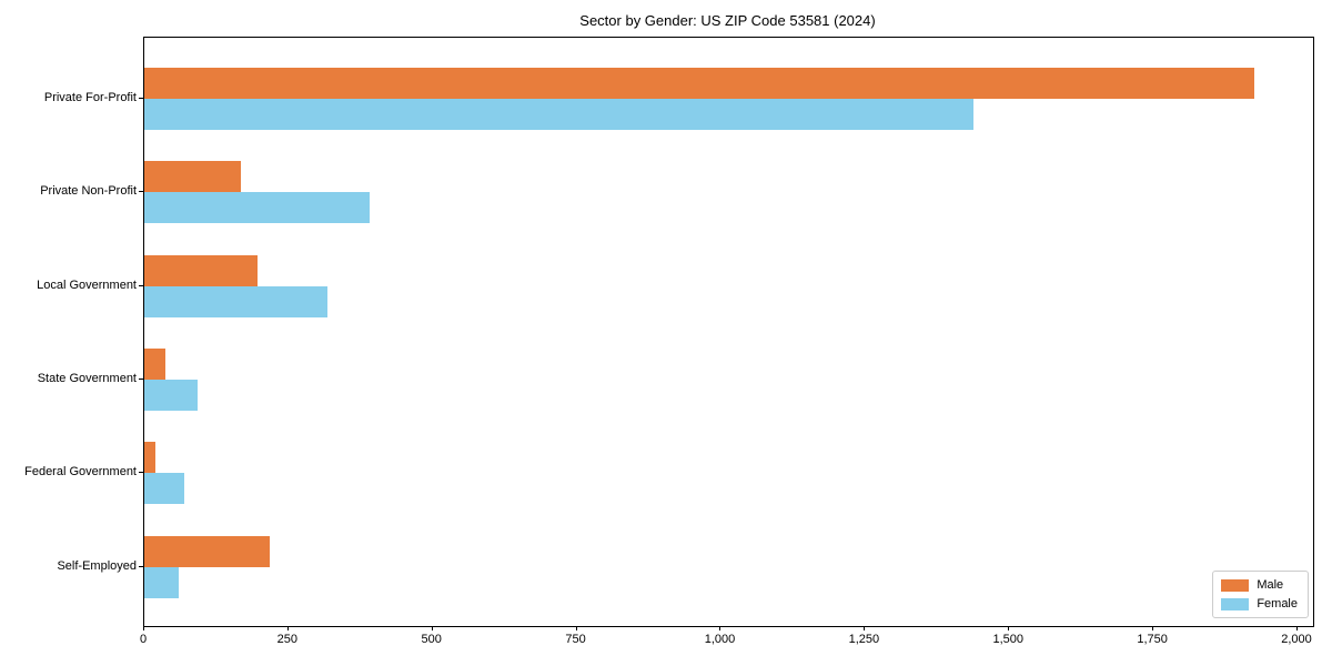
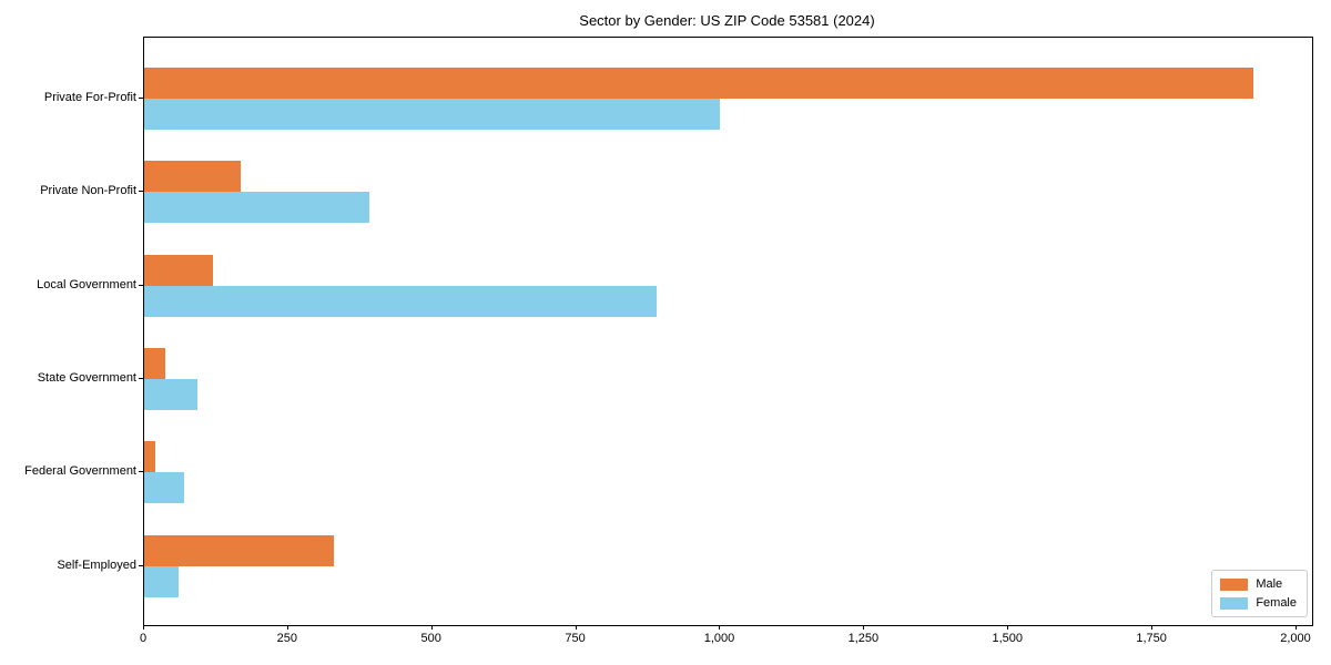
Female/Private For-Profit: 1440 -> 1000
Male/Local Government: 200 -> 120
Female/Local Government: 320 -> 890
Male/Self-Employed: 220 -> 330
